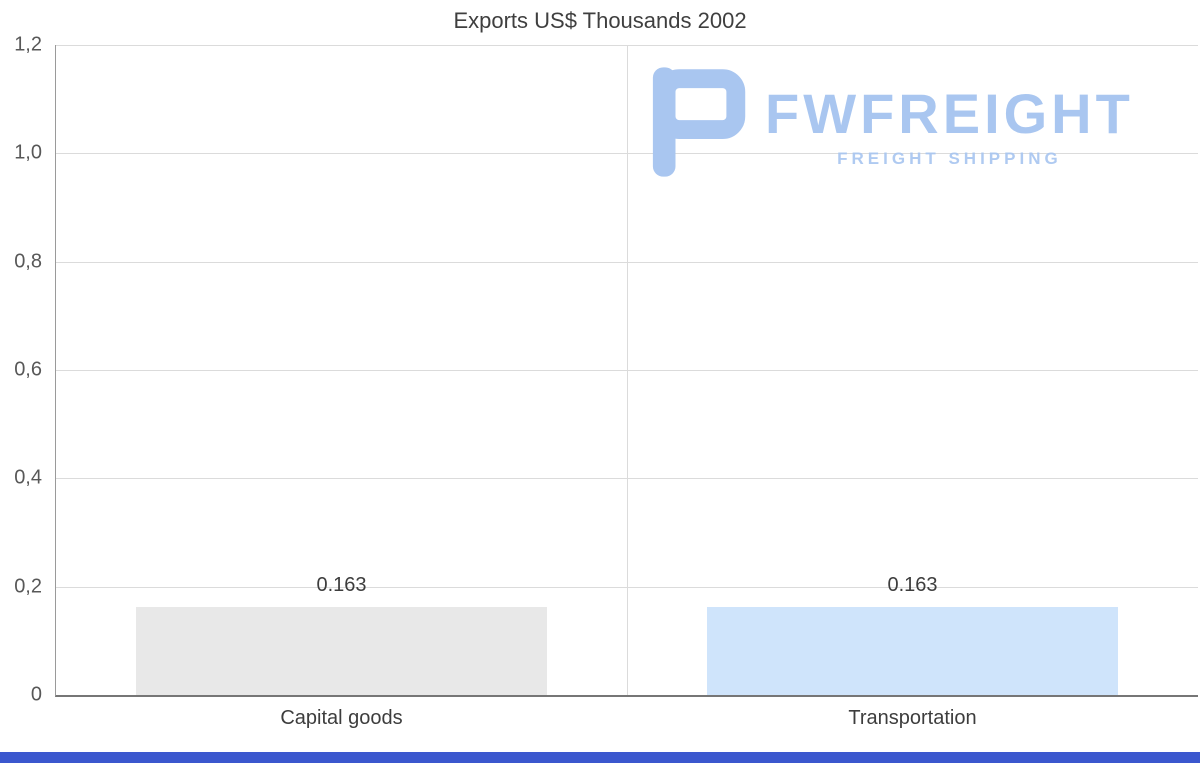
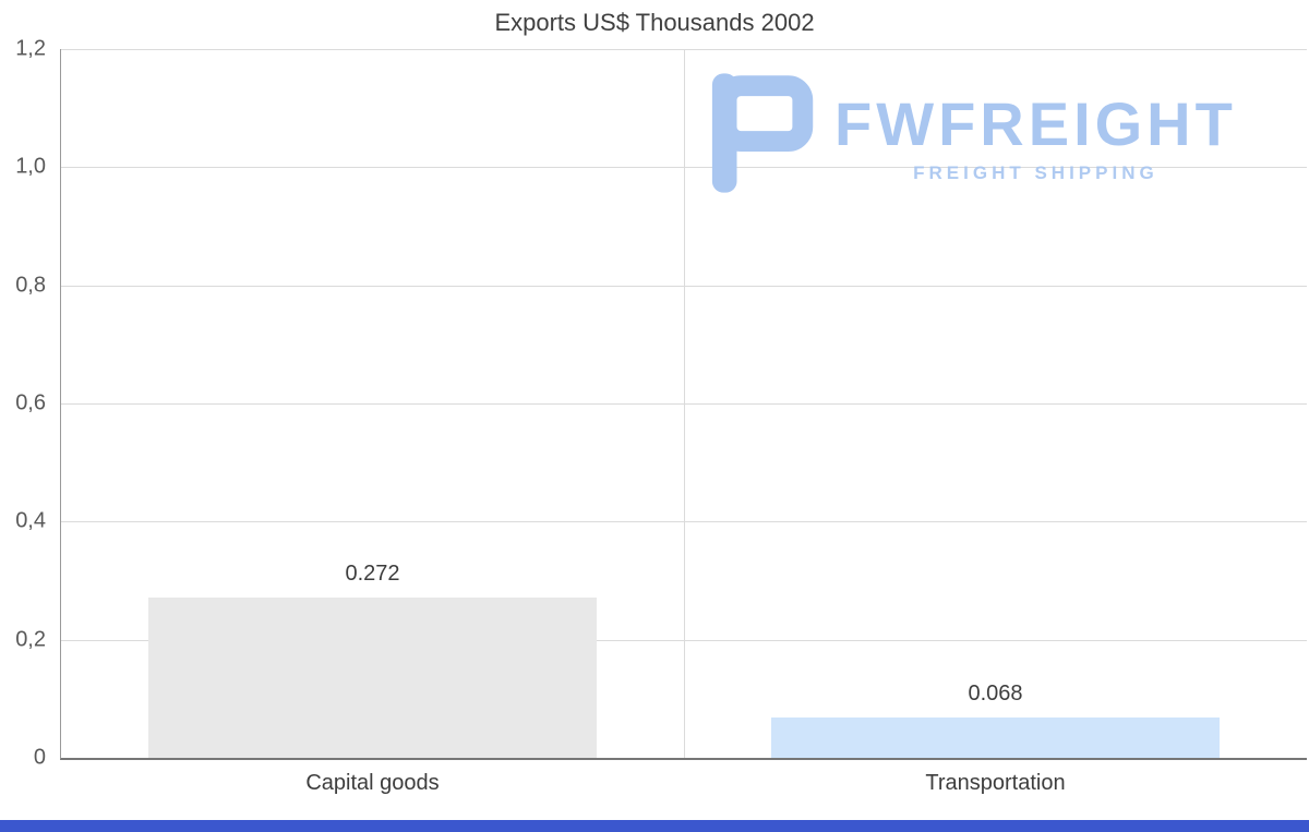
Capital goods: 0.163 -> 0.272
Transportation: 0.163 -> 0.068
